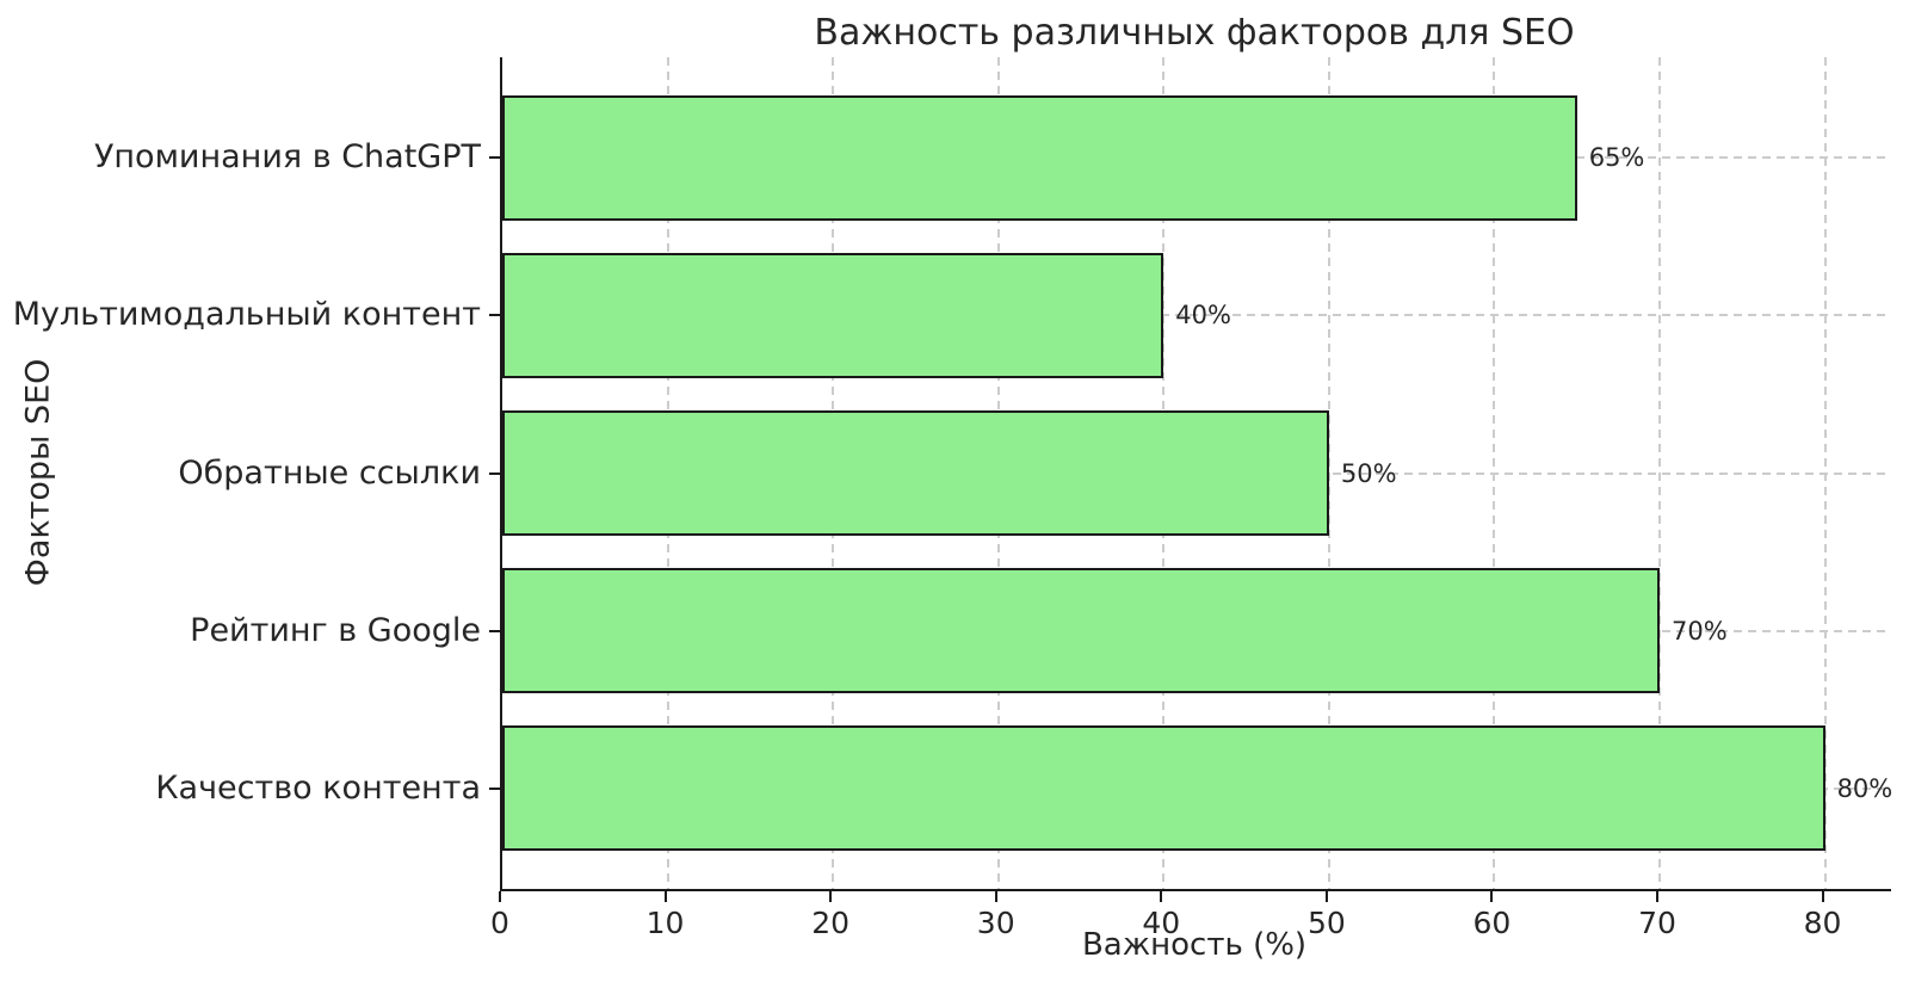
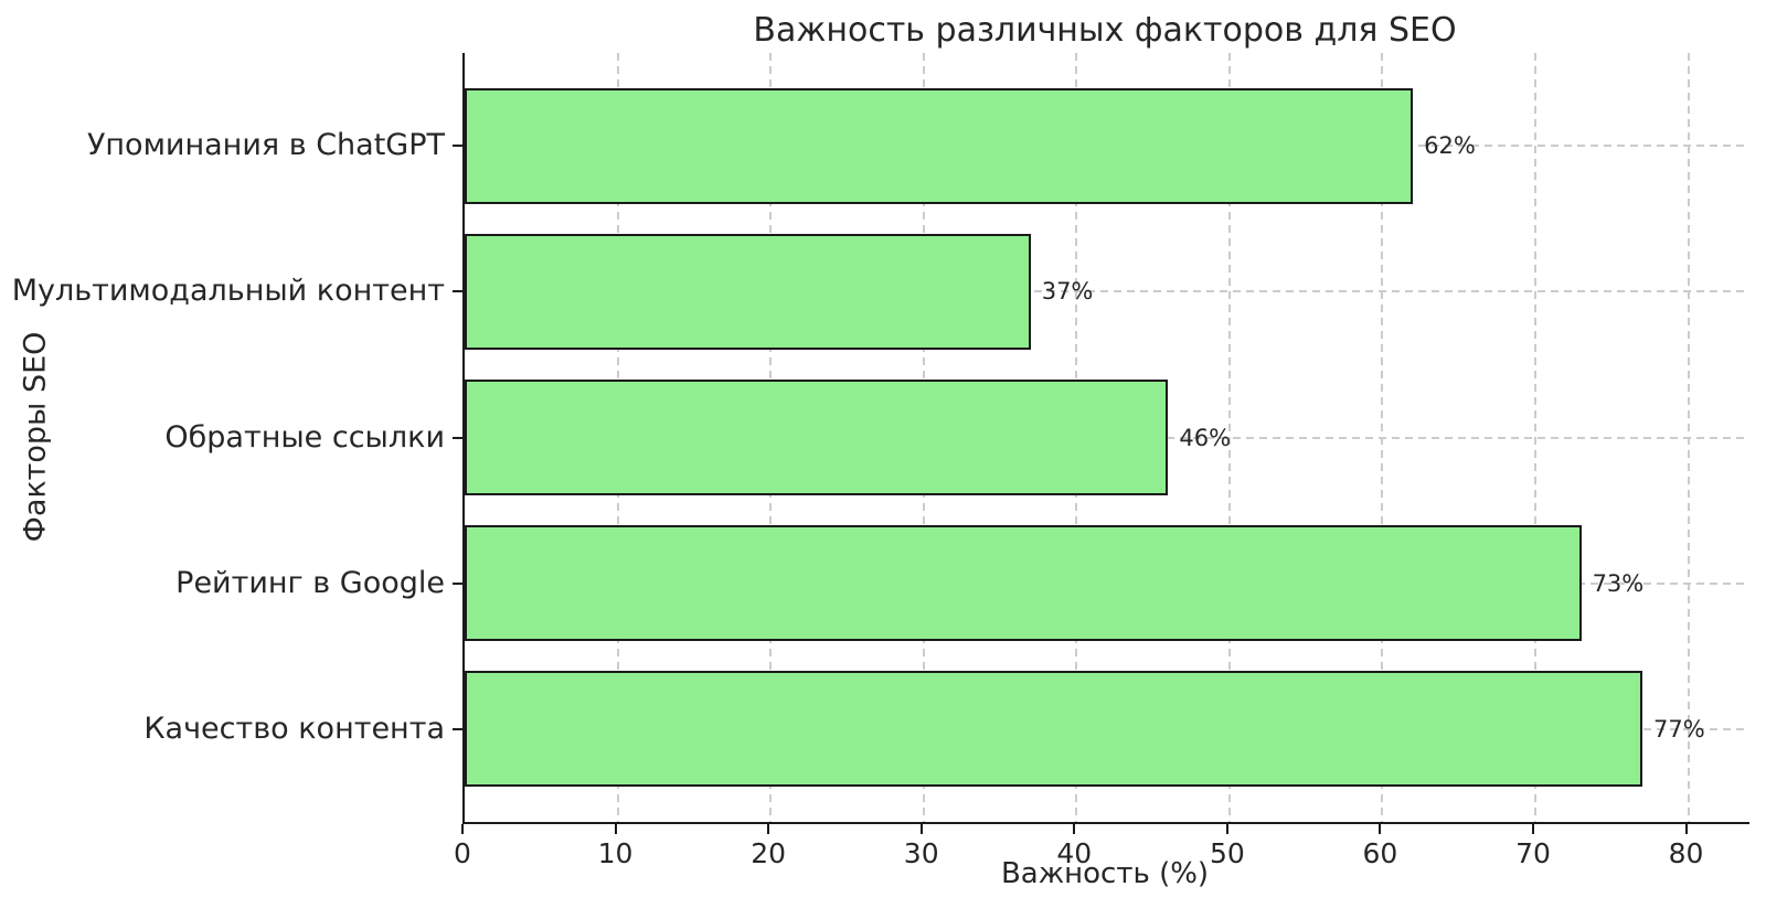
Упоминания в ChatGPT: 65% -> 62%
Мультимодальный контент: 40% -> 37%
Обратные ссылки: 50% -> 46%
Рейтинг в Google: 70% -> 73%
Качество контента: 80% -> 77%
